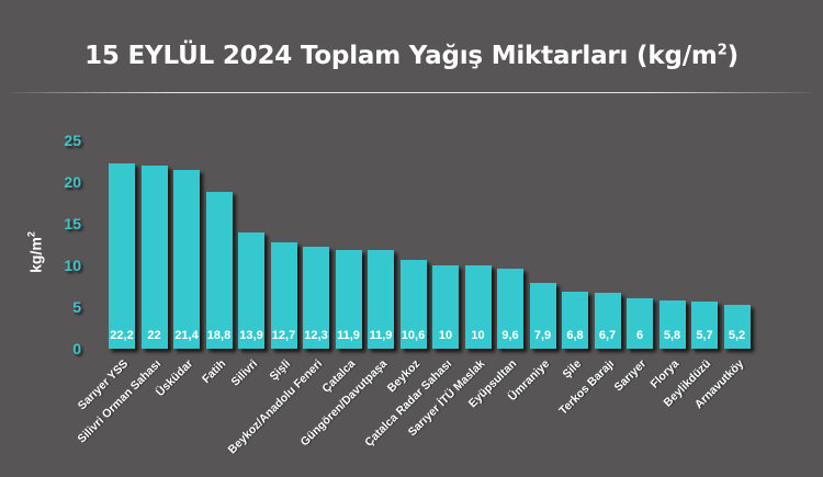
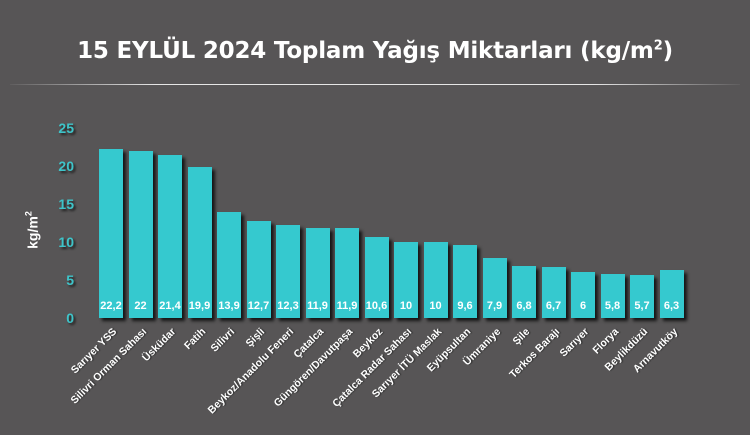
Fatih: 18,8 -> 19,9
Arnavutköy: 5,2 -> 6,3
